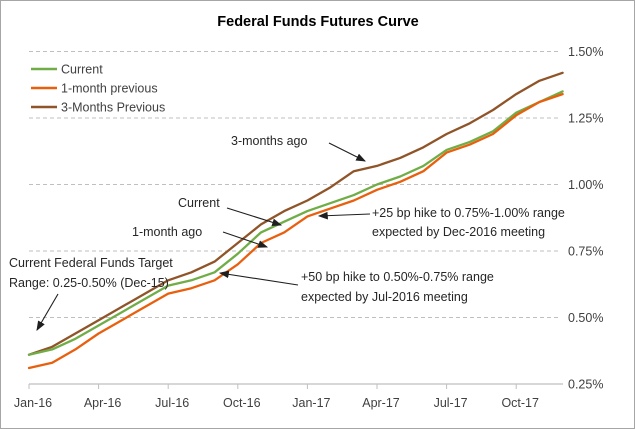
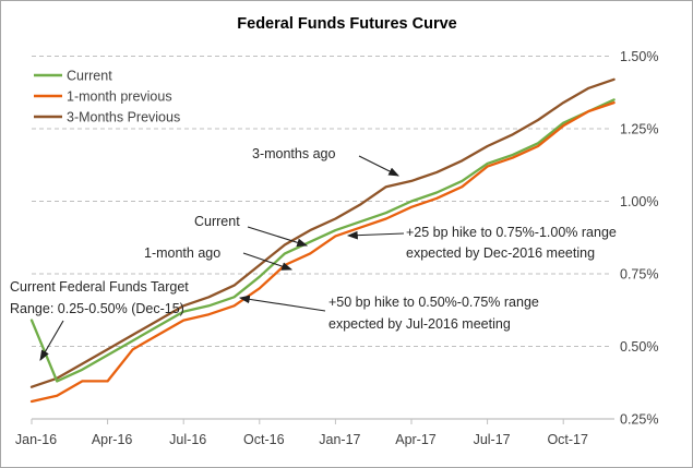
Current/Jan-16: 0.36% -> 0.59%
1-month previous/Apr-16: 0.44% -> 0.38%
